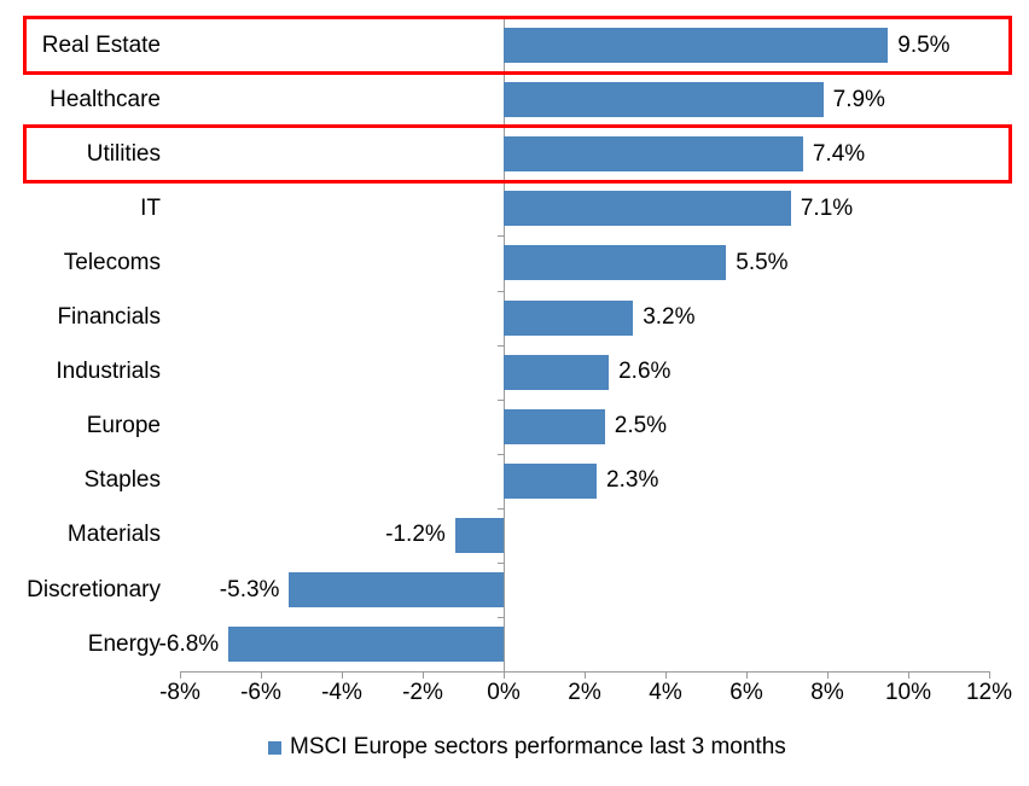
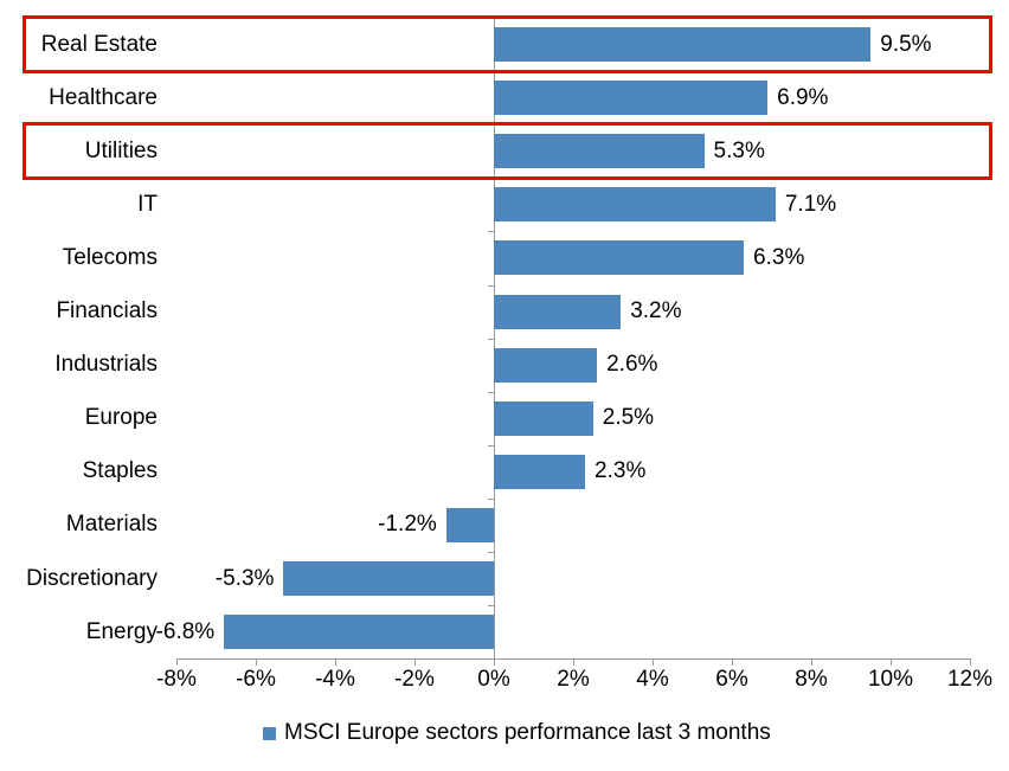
Healthcare: 7.9% -> 6.9%
Utilities: 7.4% -> 5.3%
Telecoms: 5.5% -> 6.3%
